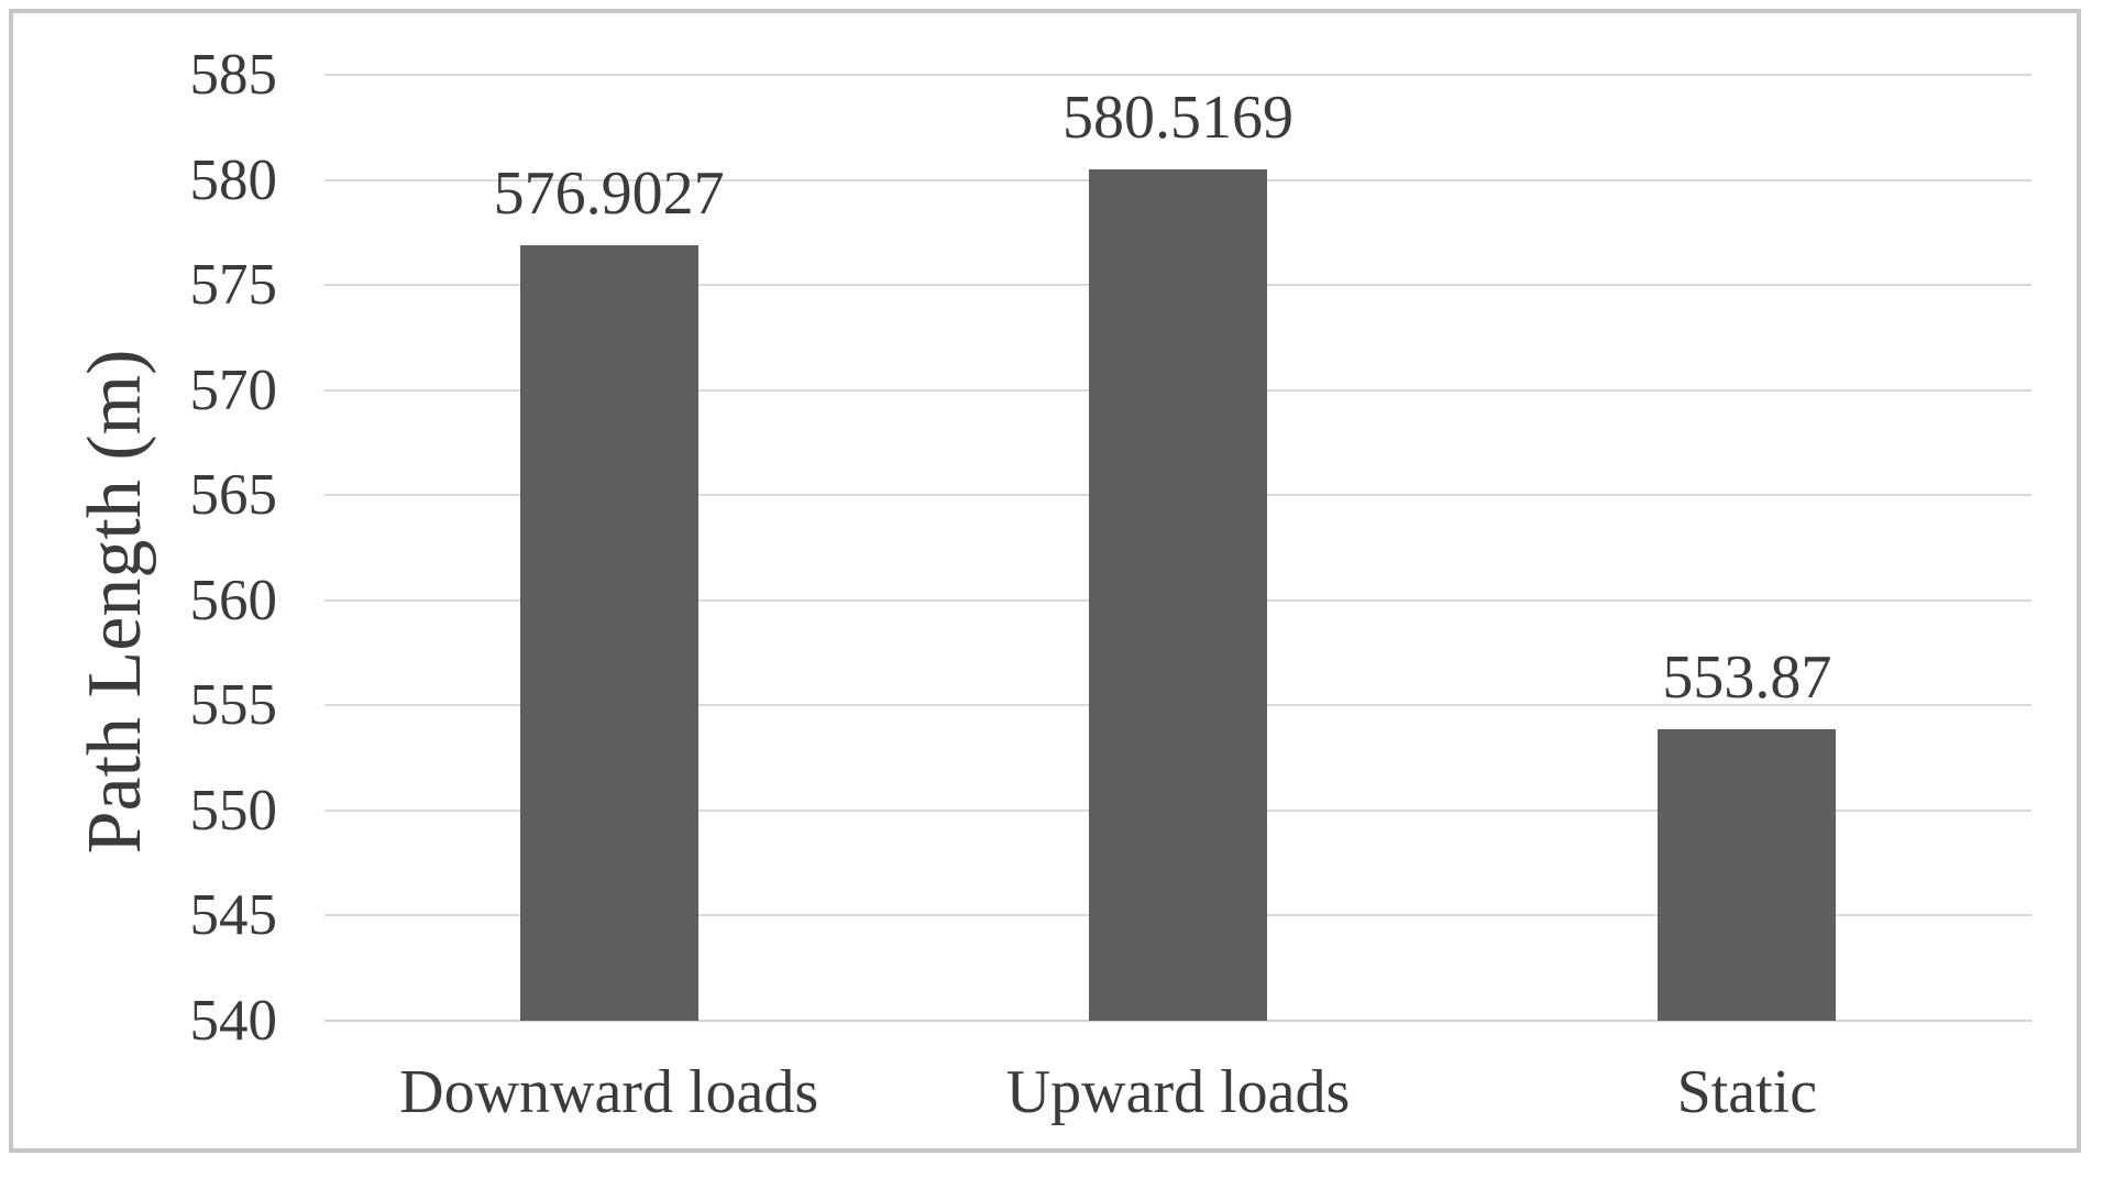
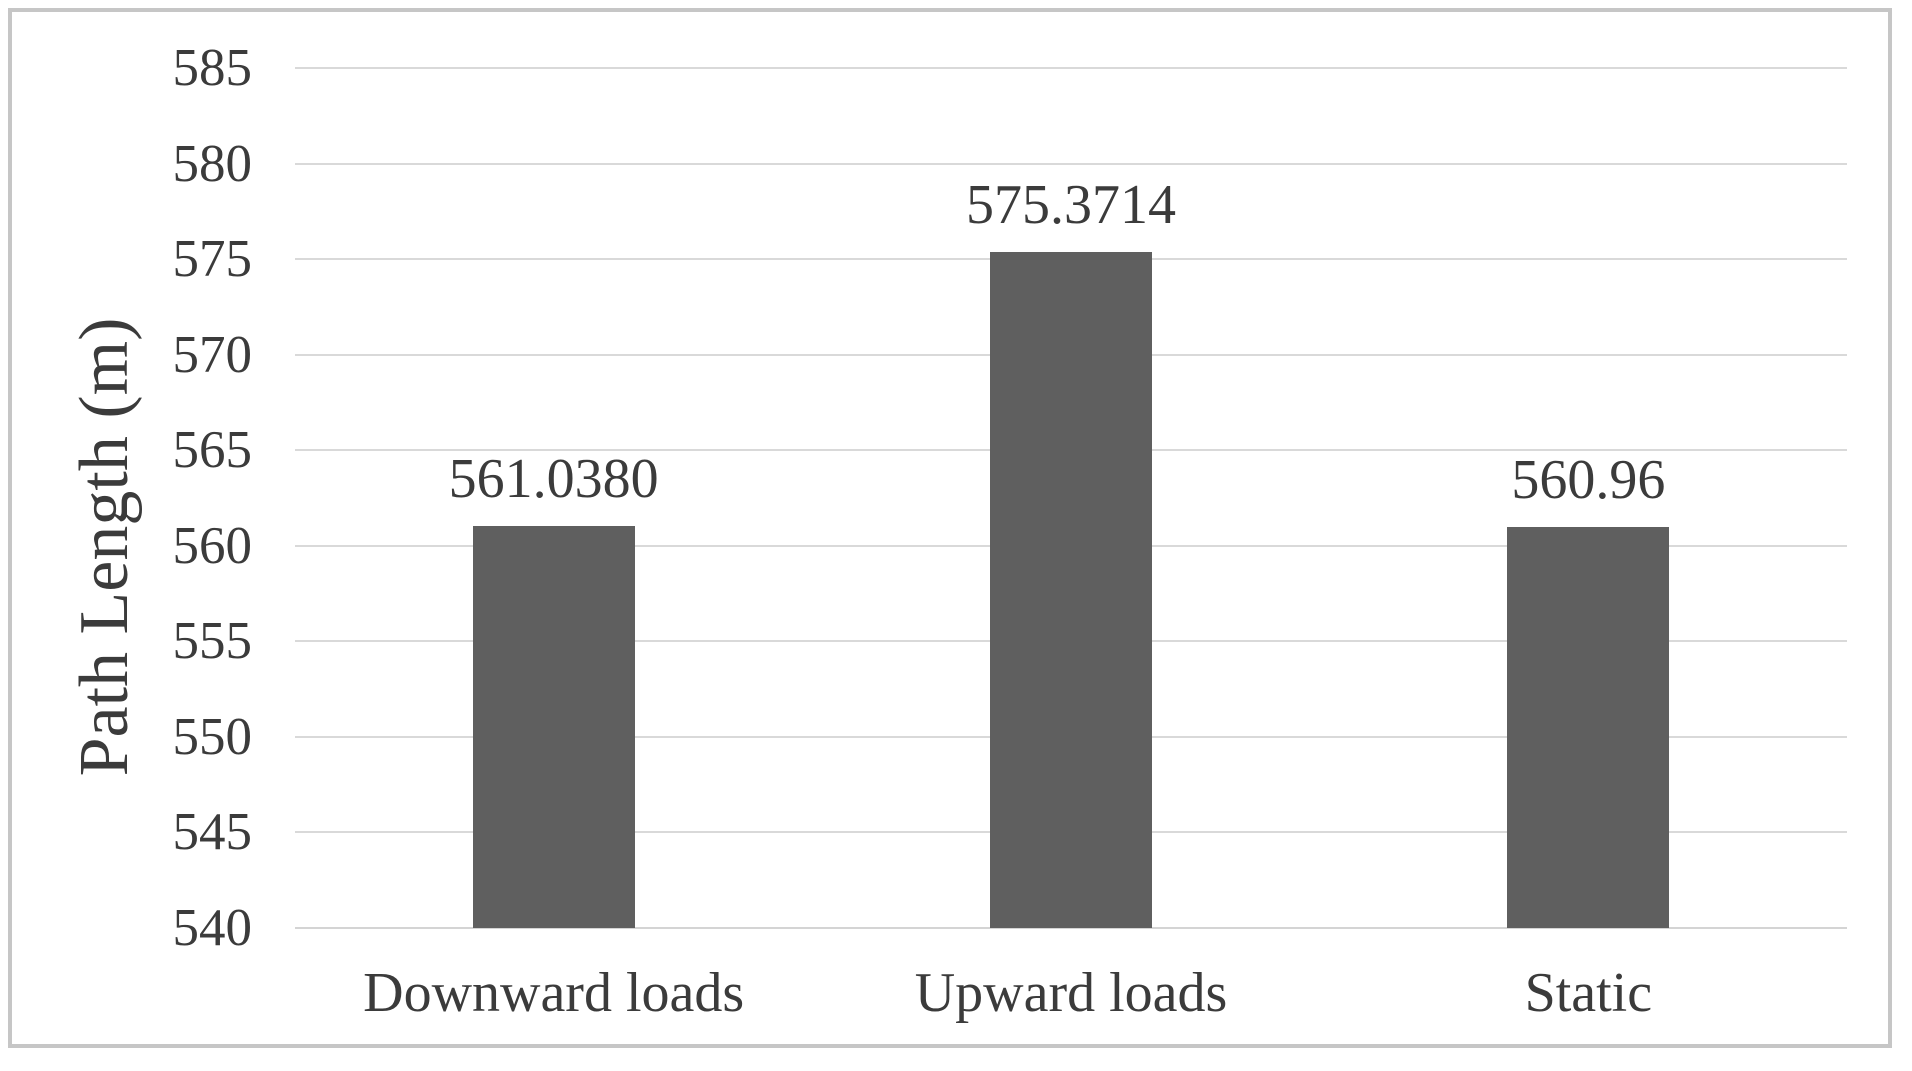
Downward loads: 576.9027 -> 561.0380
Upward loads: 580.5169 -> 575.3714
Static: 553.87 -> 560.96
